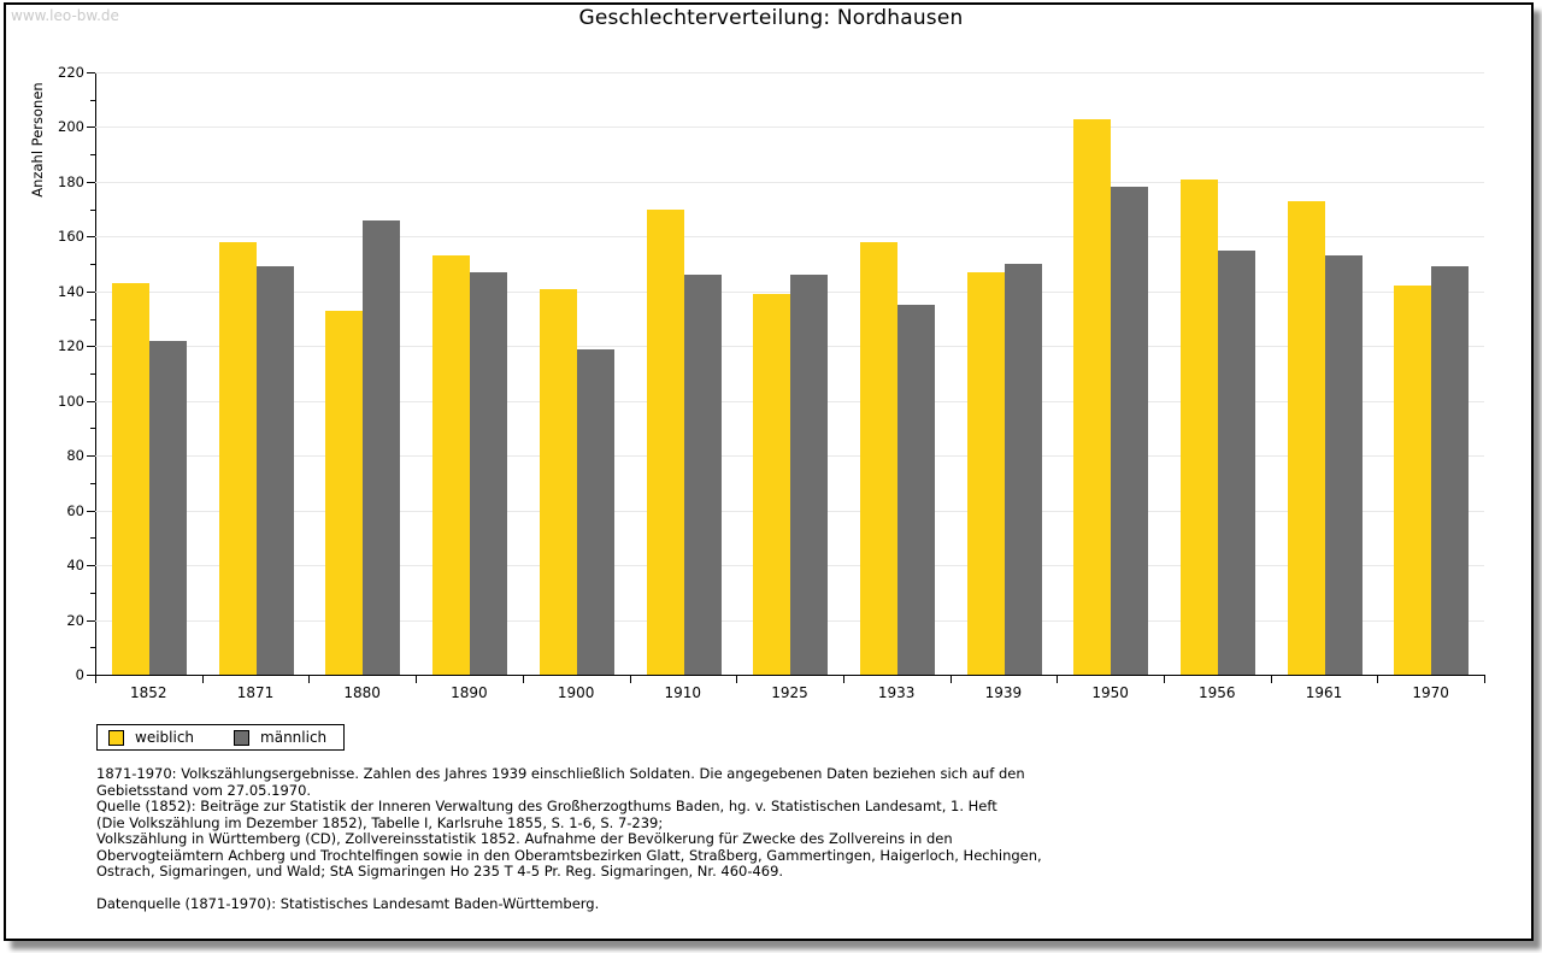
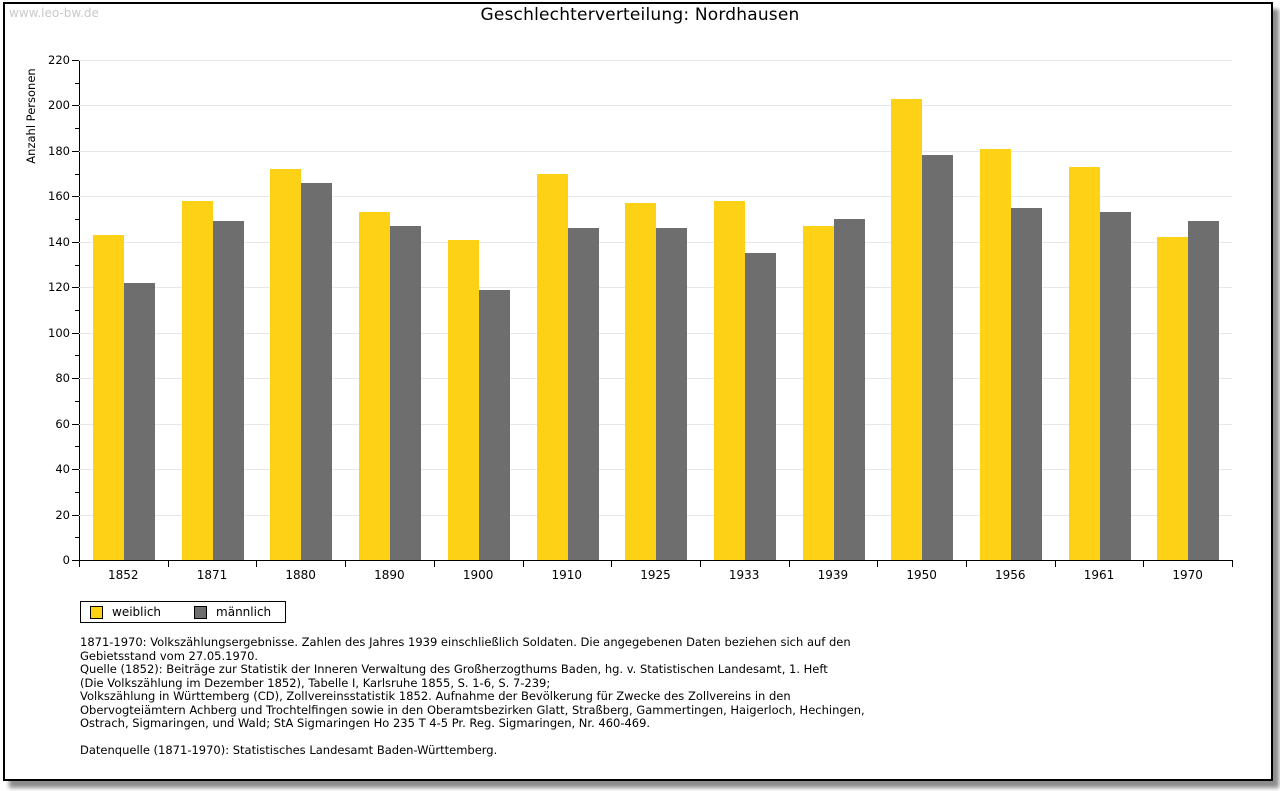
weiblich/1880: 133 -> 172
weiblich/1925: 139 -> 157
